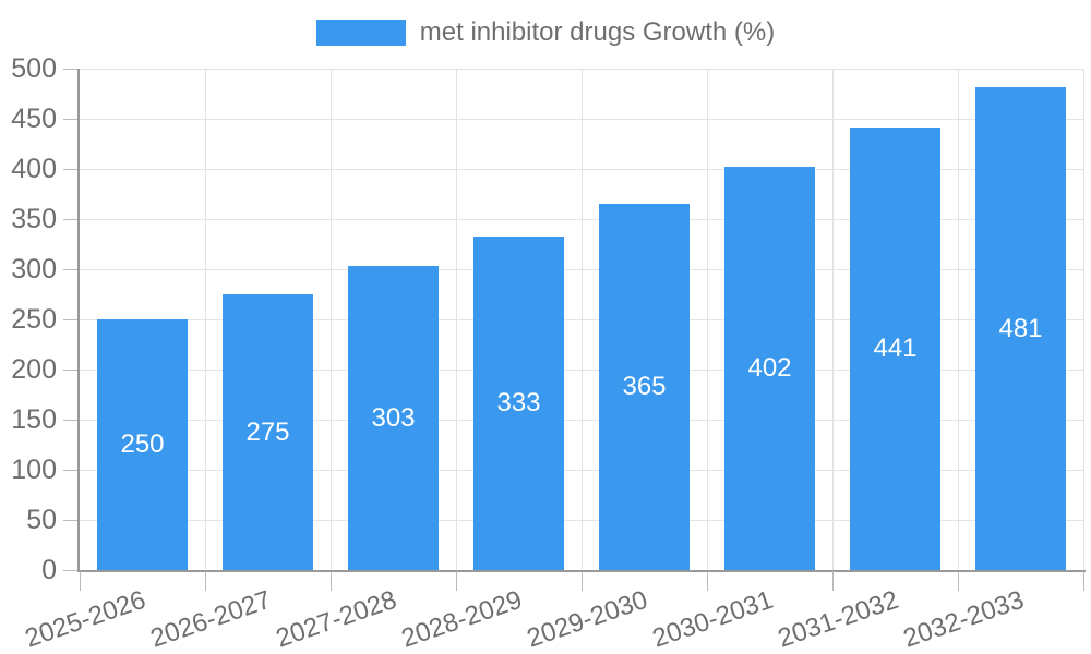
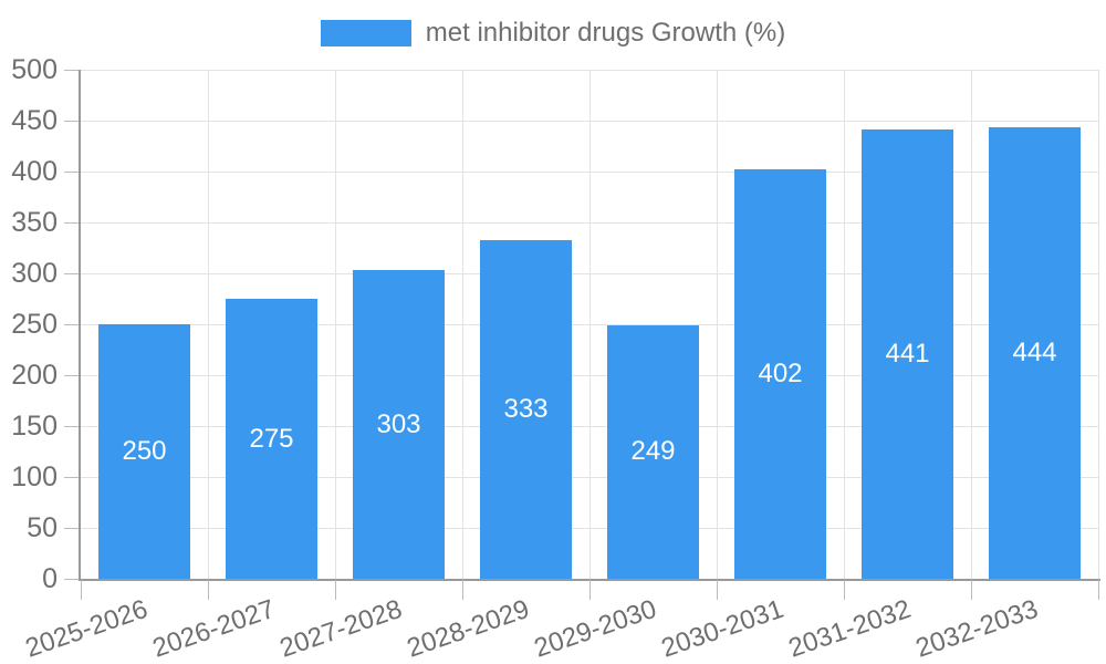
2029-2030: 365 -> 249
2032-2033: 481 -> 444
